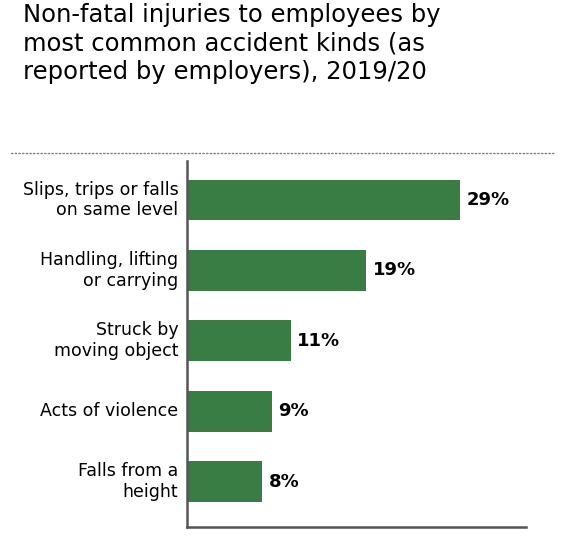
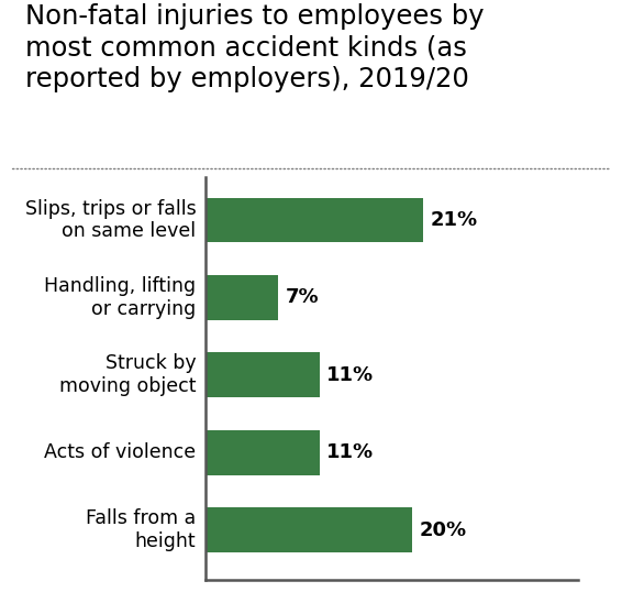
Slips, trips or falls on same level: 29% -> 21%
Handling, lifting or carrying: 19% -> 7%
Acts of violence: 9% -> 11%
Falls from a height: 8% -> 20%
